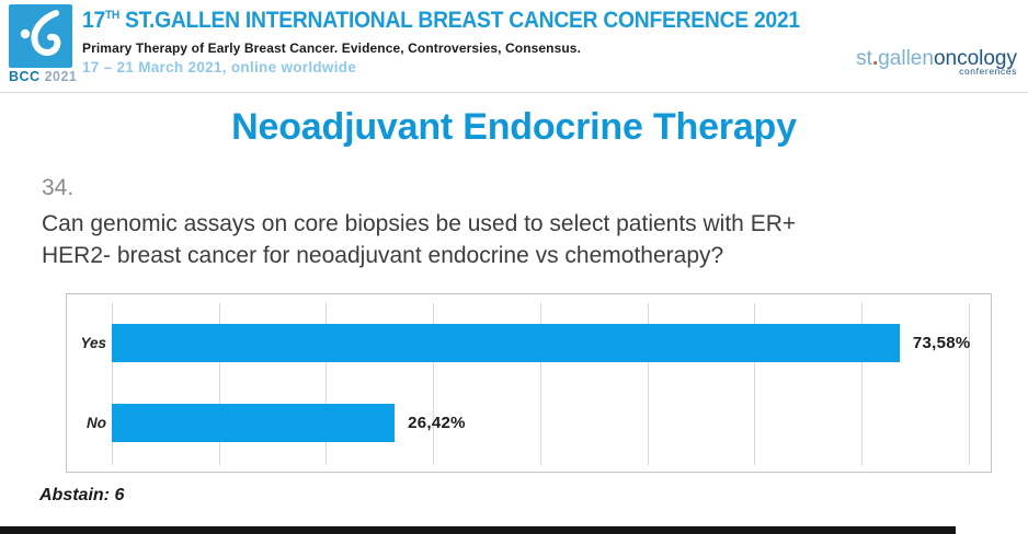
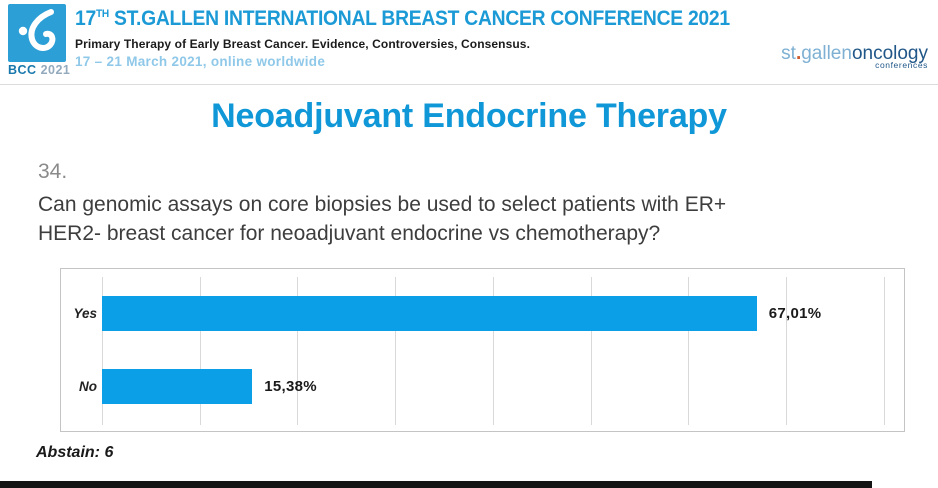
Yes: 73,58% -> 67,01%
No: 26,42% -> 15,38%
